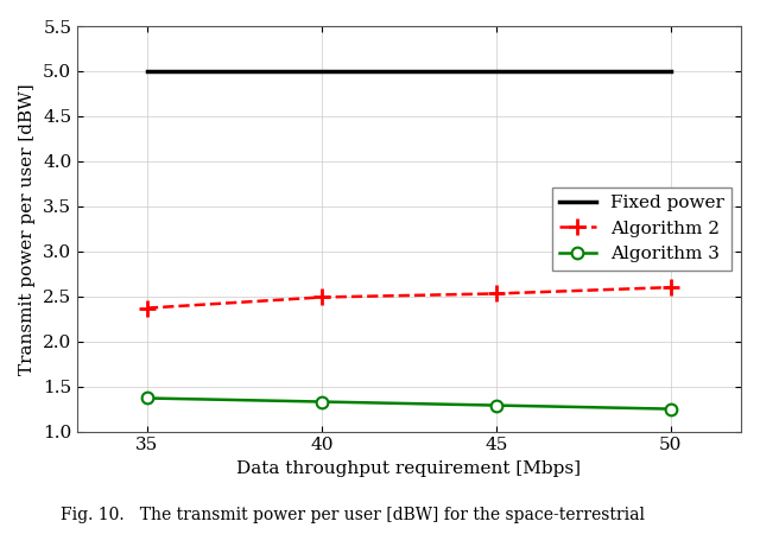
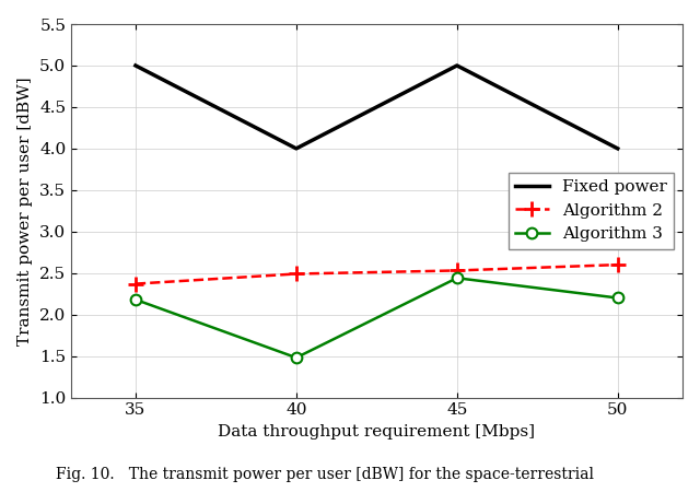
Algorithm 3/35: 1.37 -> 2.18
Fixed power/40: 5 -> 4
Algorithm 3/40: 1.33 -> 1.48
Algorithm 3/45: 1.29 -> 2.44
Fixed power/50: 5 -> 4
Algorithm 3/50: 1.25 -> 2.20
